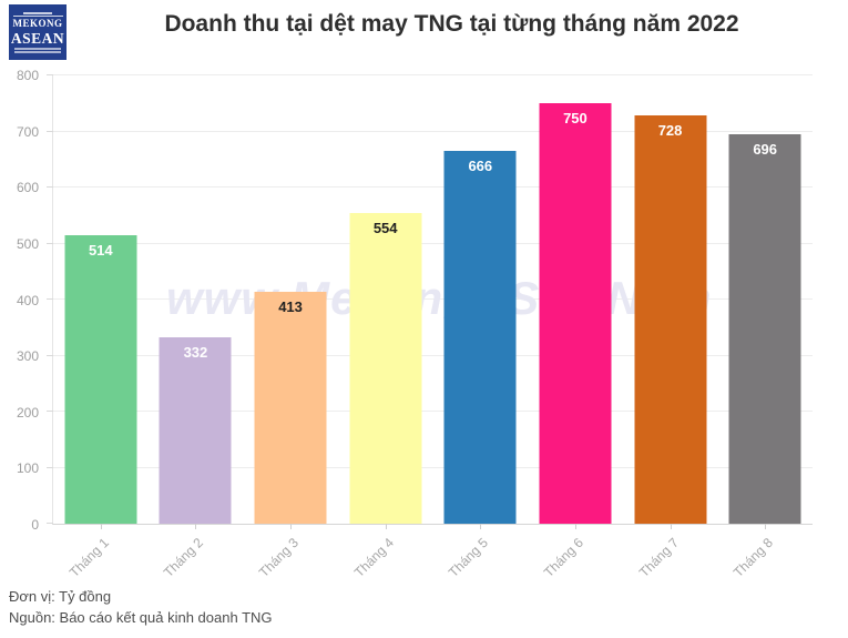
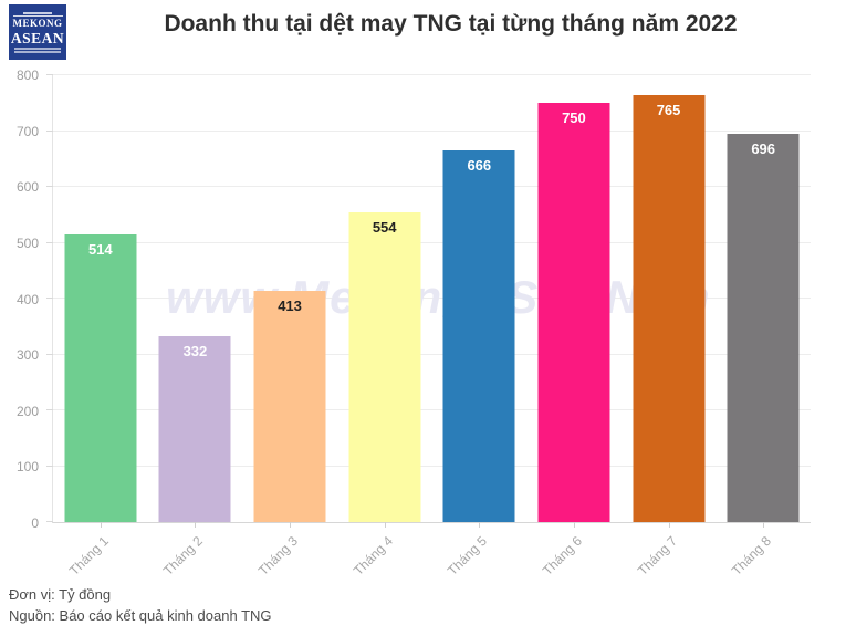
Tháng 7: 728 -> 765
